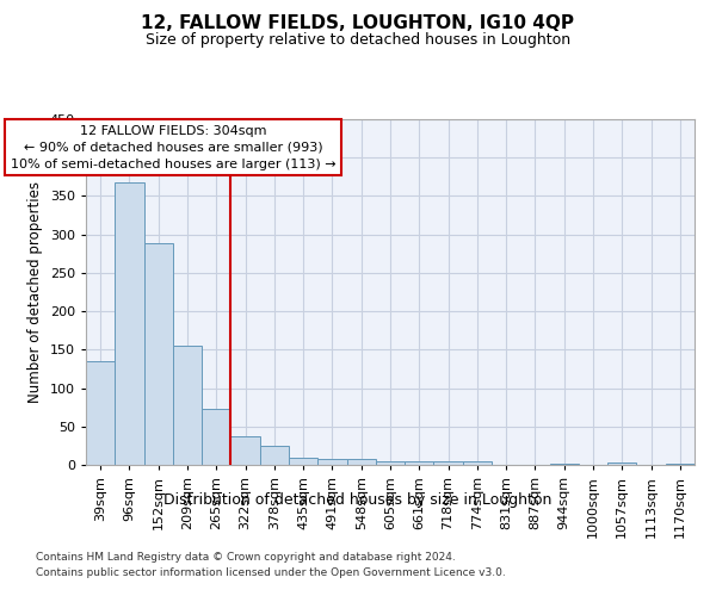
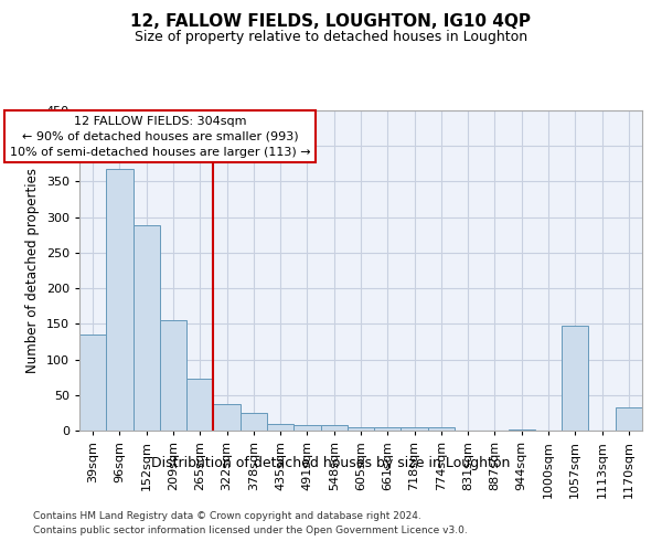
1057sqm: 3 -> 148
1170sqm: 2 -> 32
